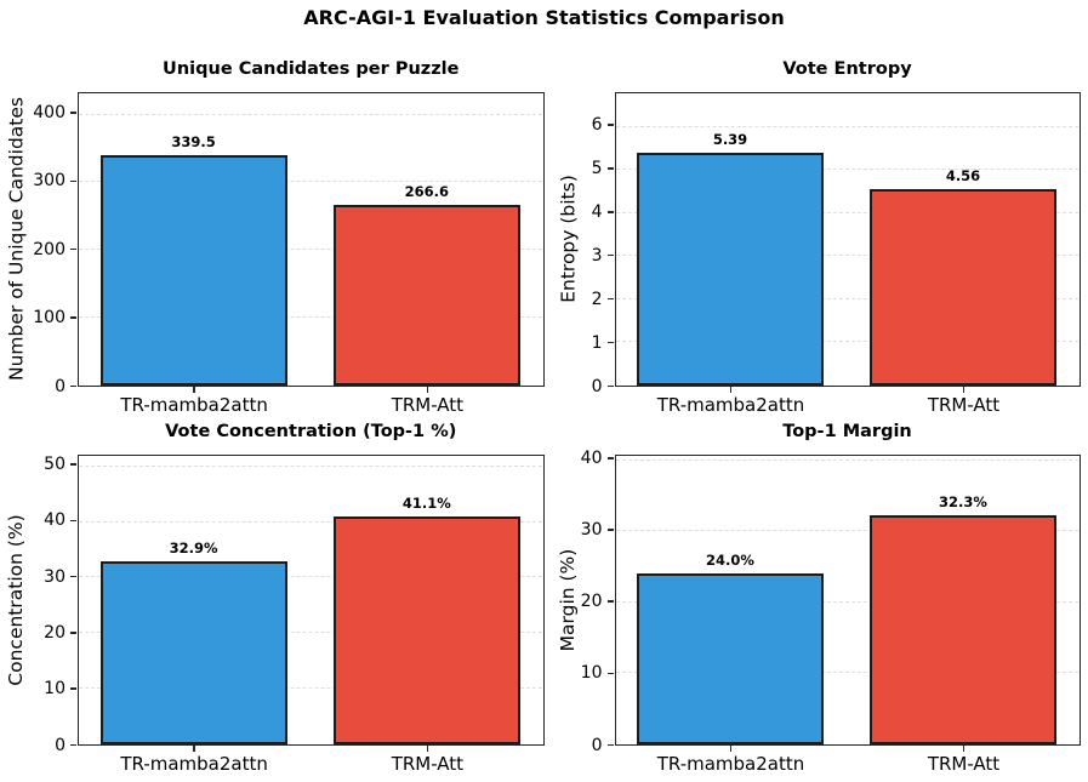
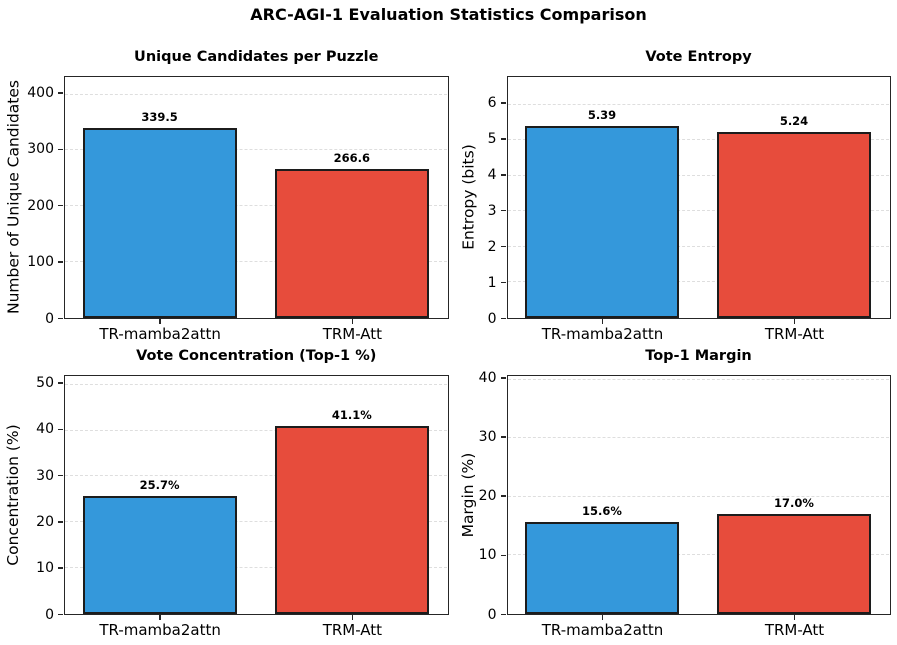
Vote Entropy/TRM-Att: 4.56 -> 5.24
Vote Concentration (Top-1 %)/TR-mamba2attn: 32.9% -> 25.7%
Top-1 Margin/TR-mamba2attn: 24.0% -> 15.6%
Top-1 Margin/TRM-Att: 32.3% -> 17.0%
